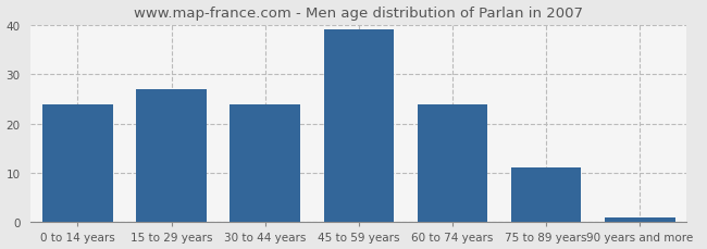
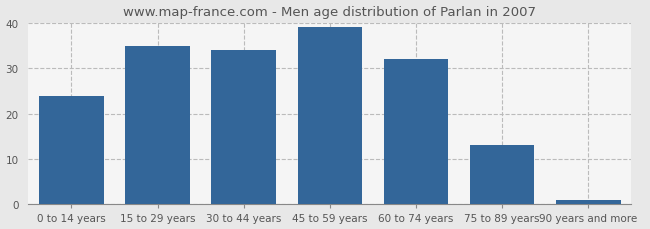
15 to 29 years: 27 -> 35
30 to 44 years: 24 -> 34
60 to 74 years: 24 -> 32
75 to 89 years: 11 -> 13
